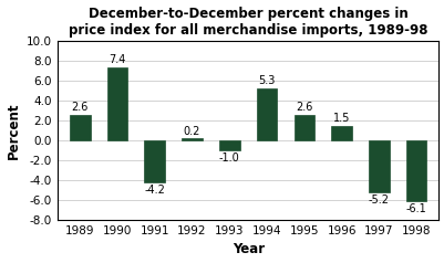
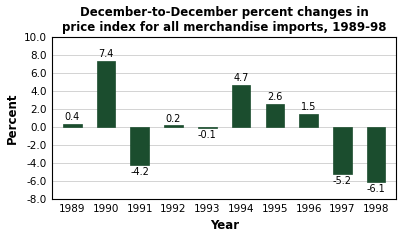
1989: 2.6 -> 0.4
1993: -1.0 -> -0.1
1994: 5.3 -> 4.7
